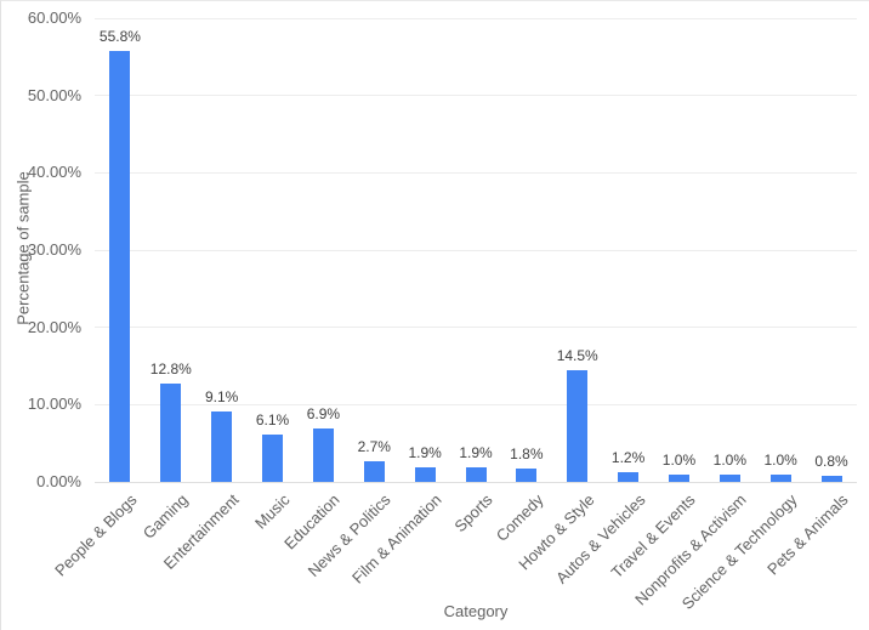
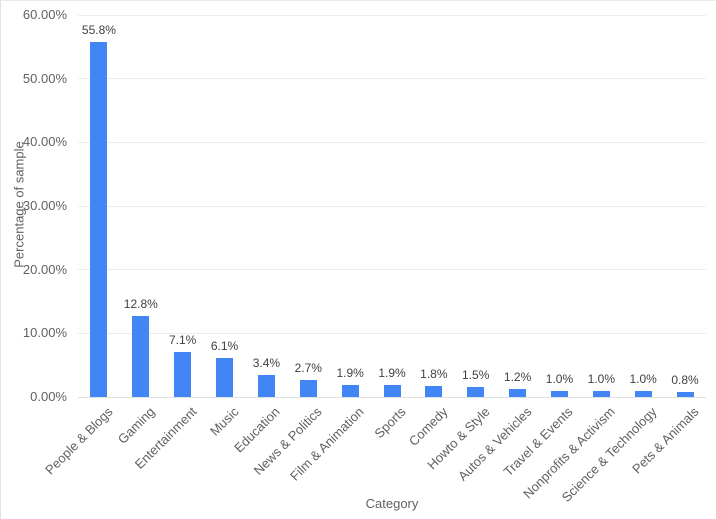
Entertainment: 9.1% -> 7.1%
Education: 6.9% -> 3.4%
Howto & Style: 14.5% -> 1.5%
